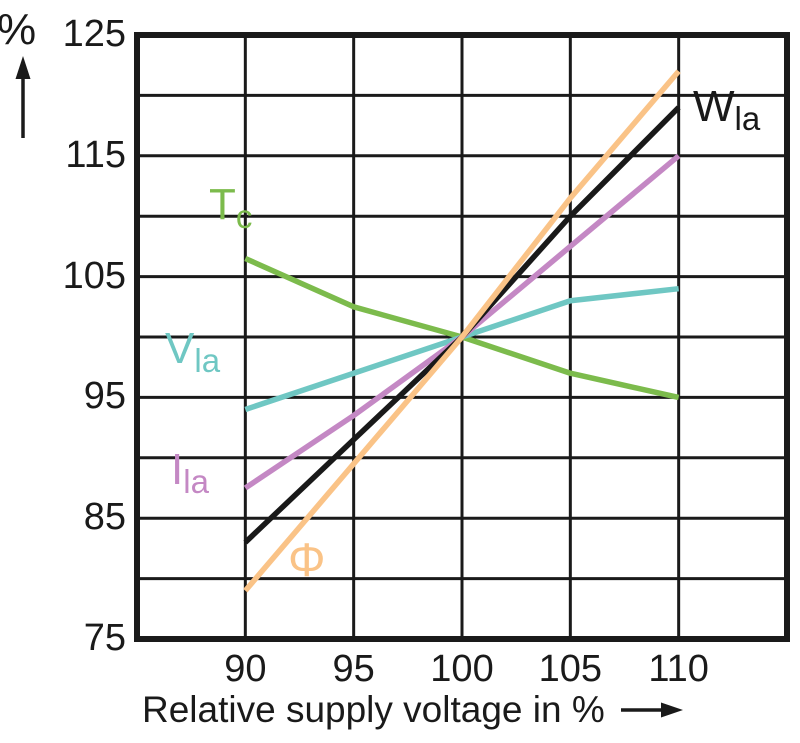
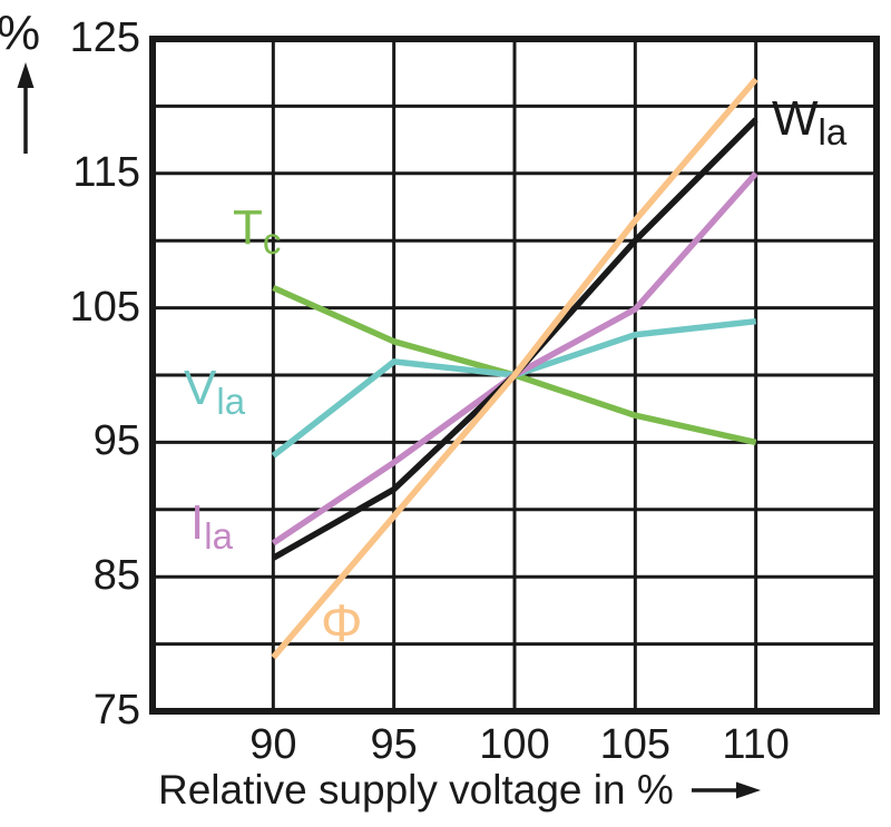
Wla/90: 83.0 -> 86.4
Vla/95: 97 -> 101
Ila/105: 107.5 -> 104.9
